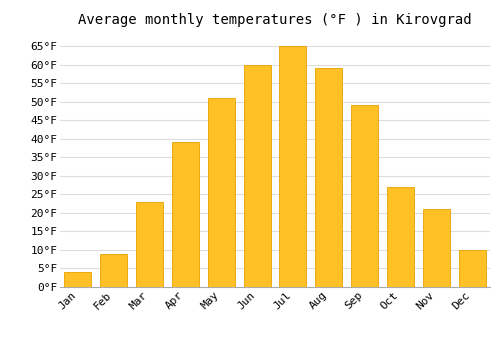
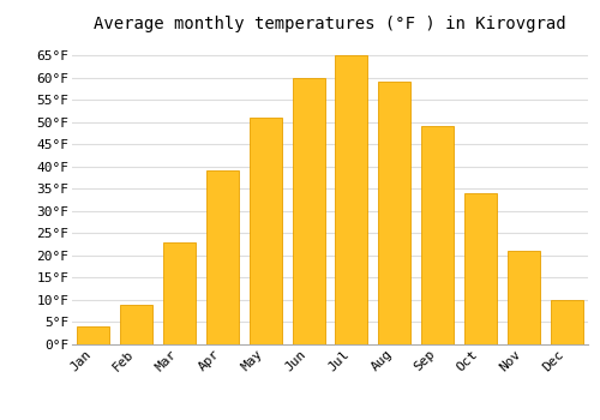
Oct: 27°F -> 34°F
